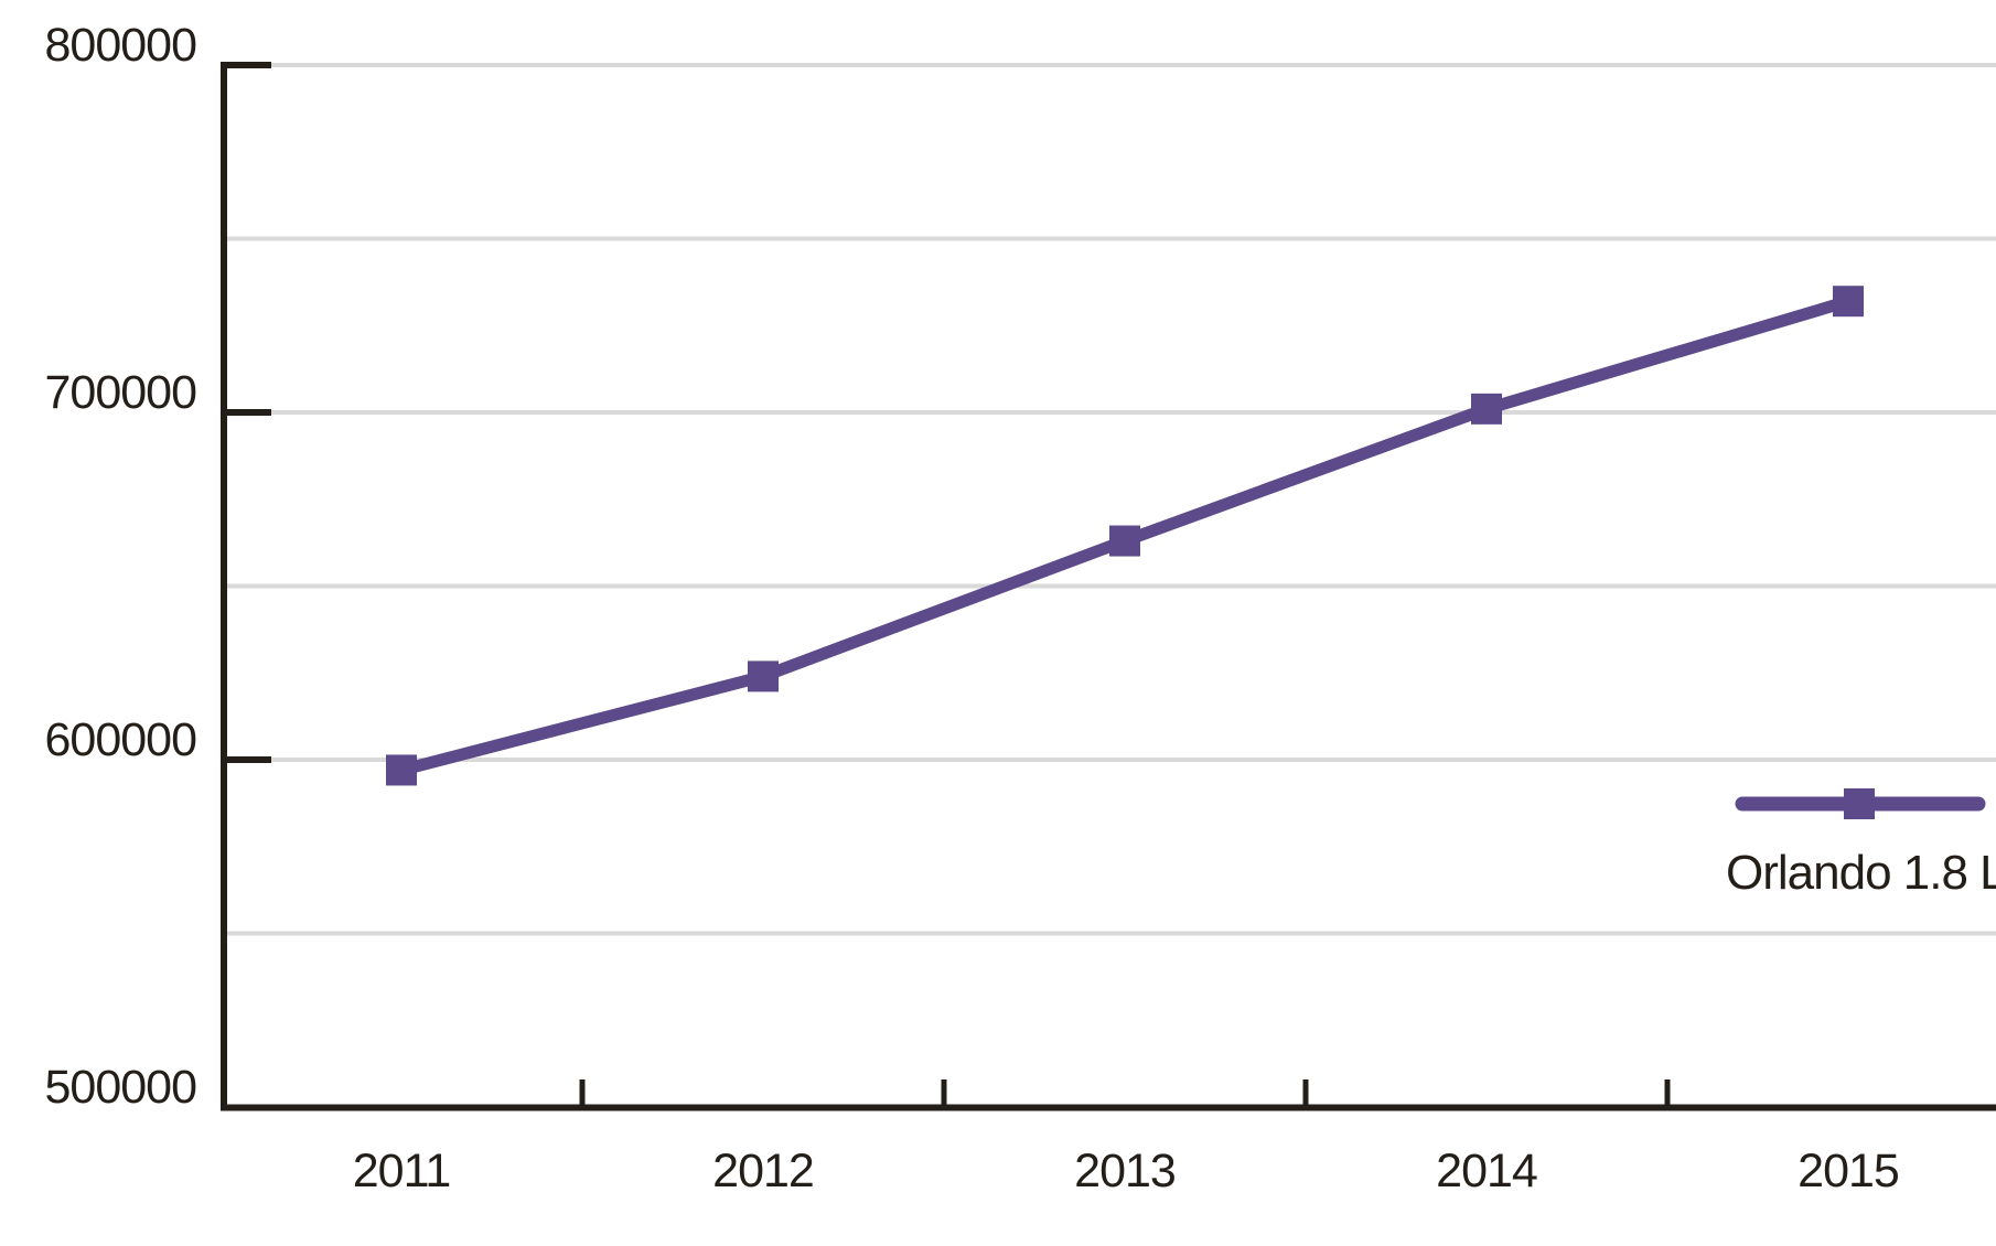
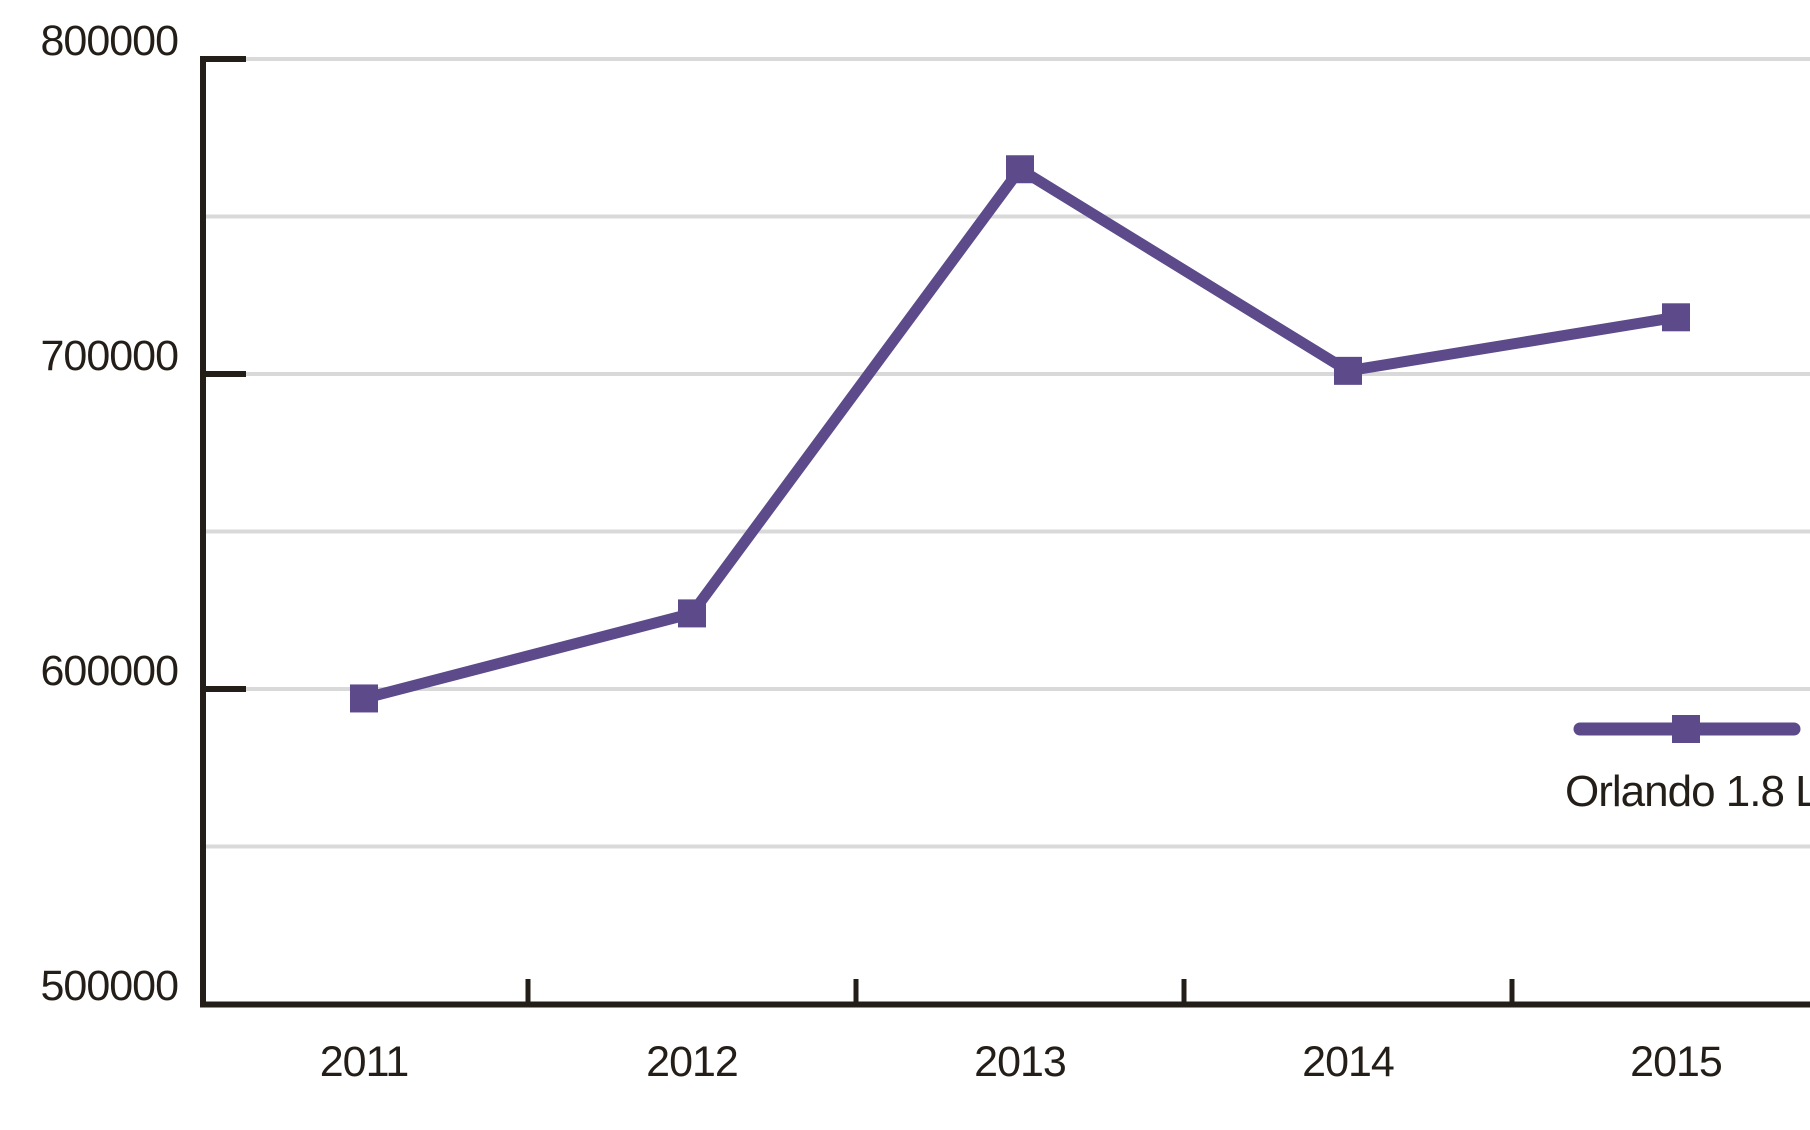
2013: 663000 -> 765000
2015: 732000 -> 718000
